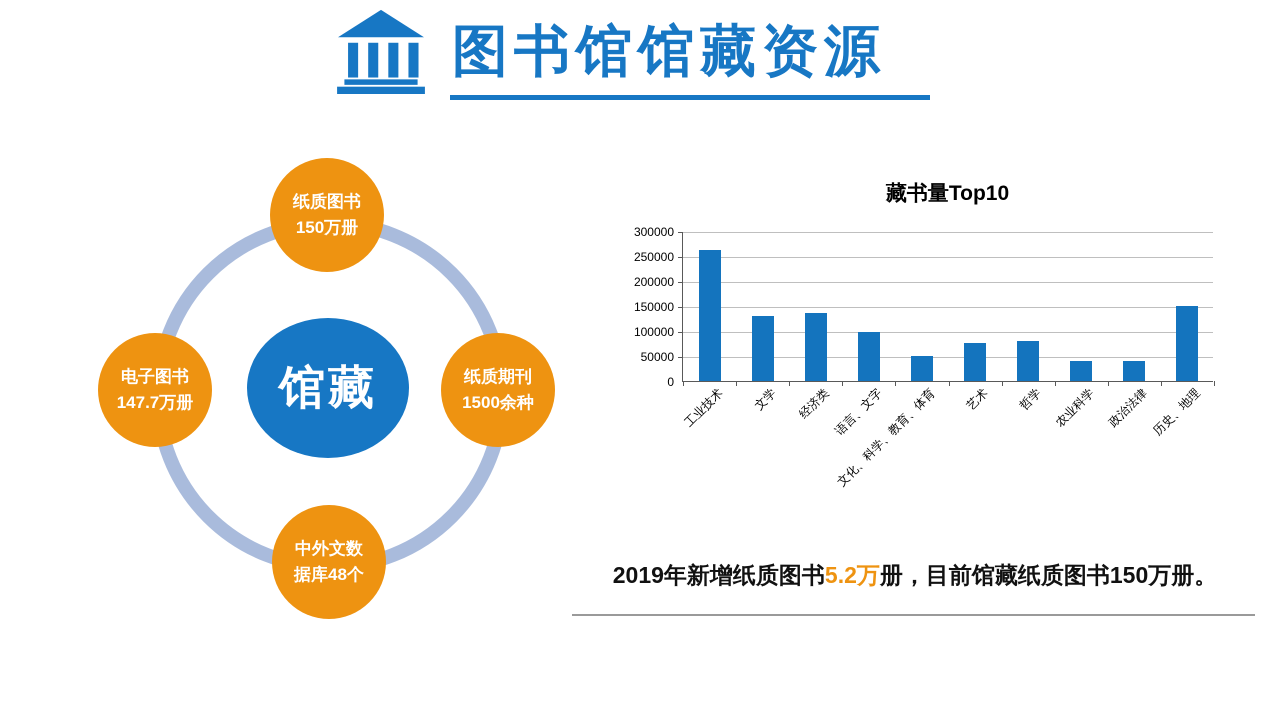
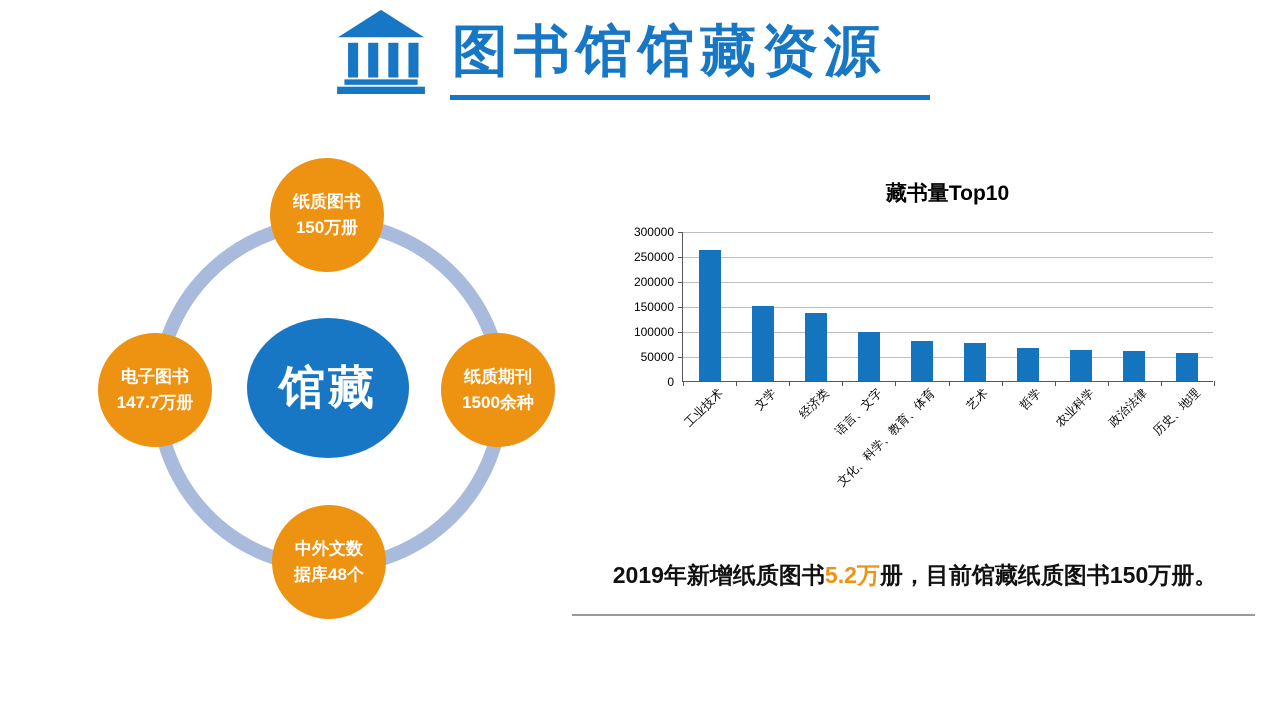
文学: 130000 -> 150000
文化、科学、教育、体育: 50000 -> 80000
哲学: 80000 -> 70000
农业科学: 40000 -> 60000
政治法律: 40000 -> 60000
历史、地理: 150000 -> 60000
